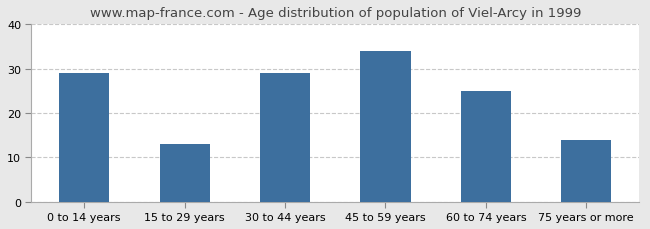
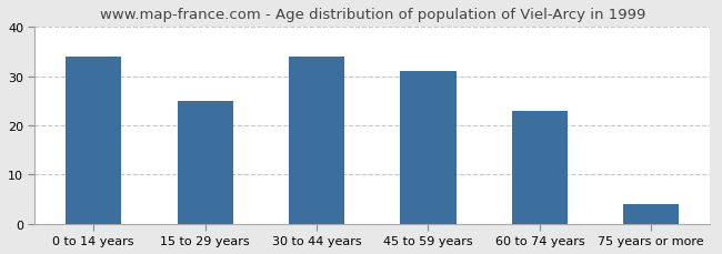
0 to 14 years: 29 -> 34
15 to 29 years: 13 -> 25
30 to 44 years: 29 -> 34
45 to 59 years: 34 -> 31
60 to 74 years: 25 -> 23
75 years or more: 14 -> 4
